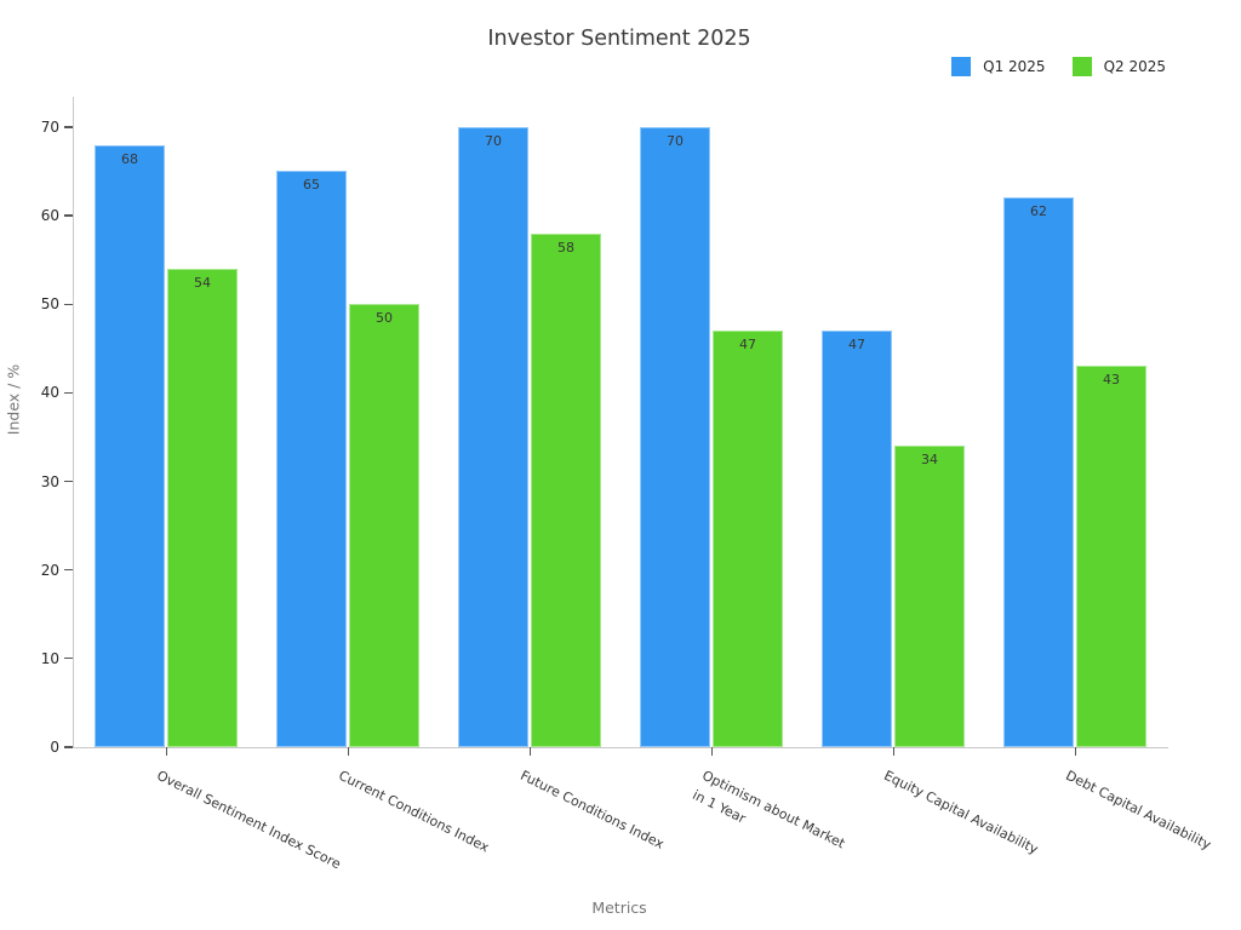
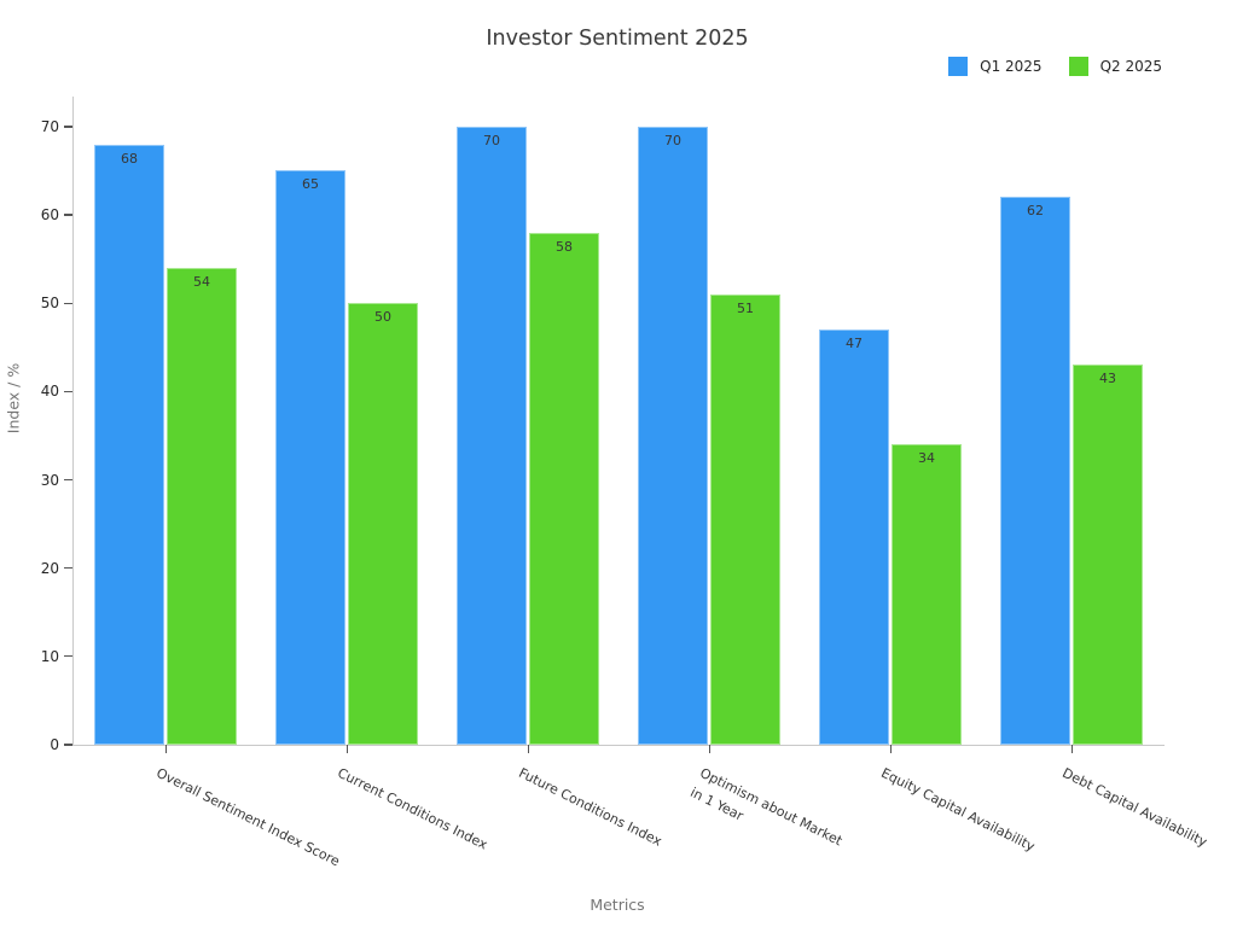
Q2 2025/Optimism about Market in 1 Year: 47 -> 51
